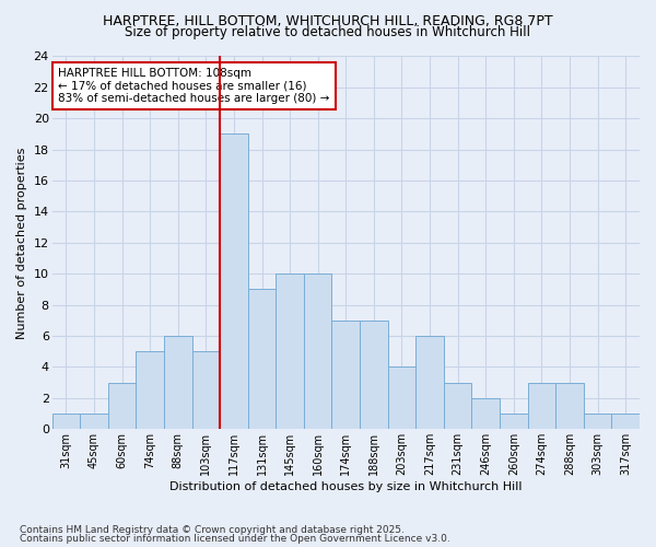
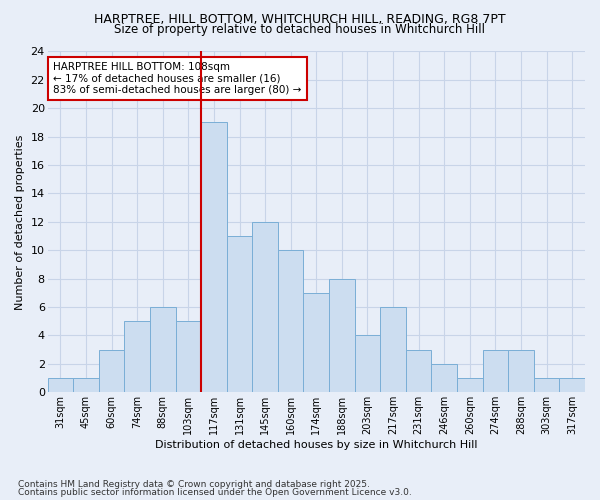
131sqm: 9 -> 11
145sqm: 10 -> 12
188sqm: 7 -> 8
